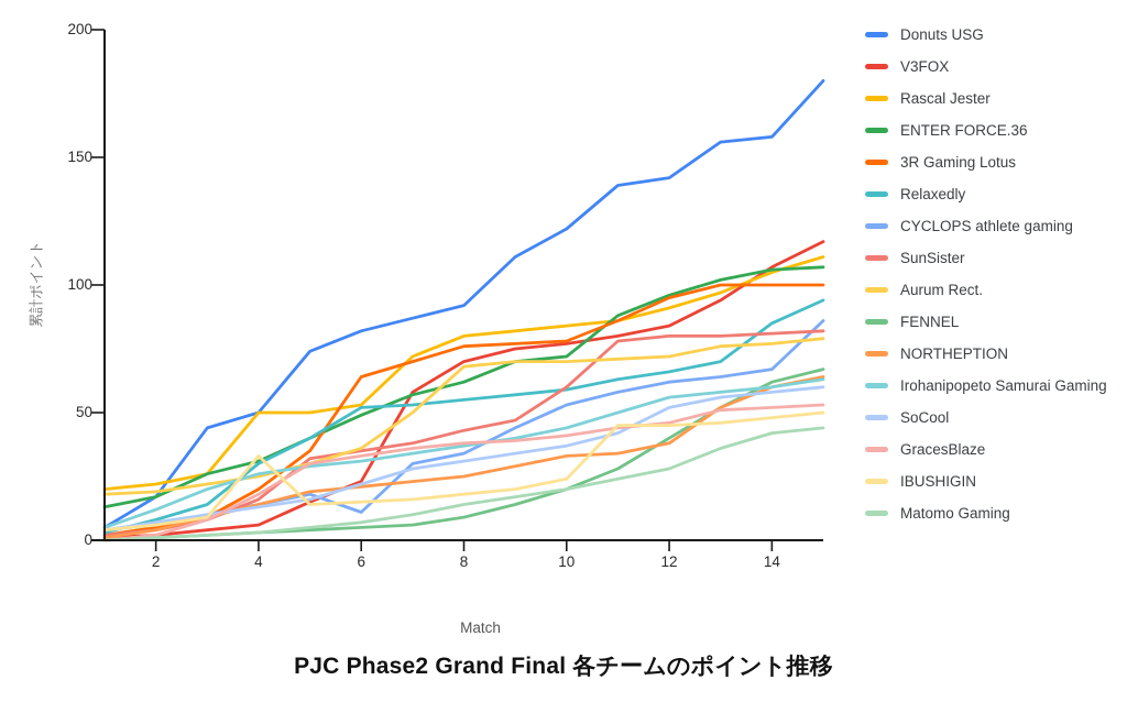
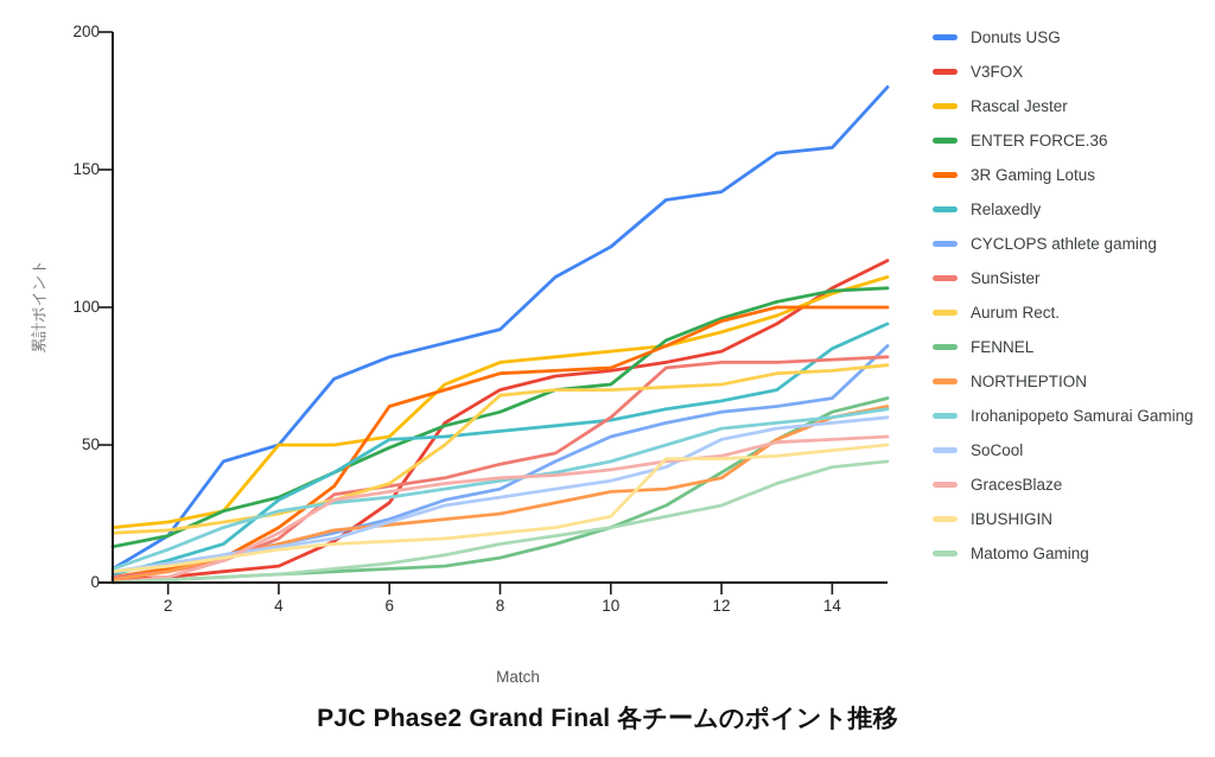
IBUSHIGIN/4: 33 -> 12
V3FOX/6: 23 -> 29
CYCLOPS athlete gaming/6: 11 -> 23
